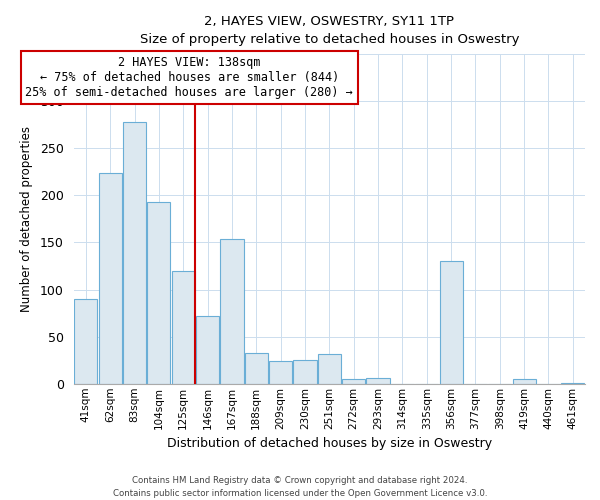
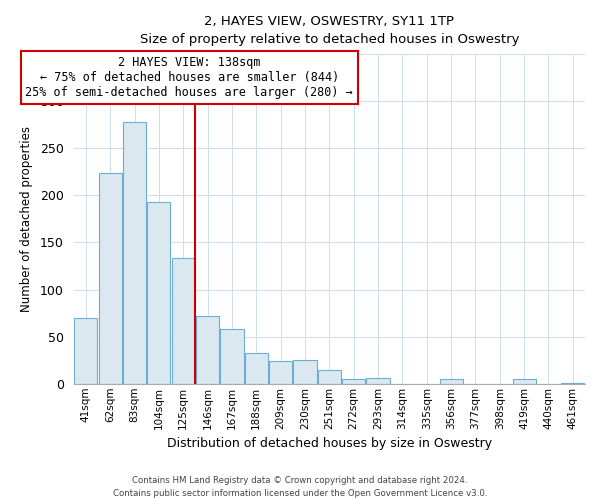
41sqm: 90 -> 70
125sqm: 120 -> 133
167sqm: 154 -> 58
251sqm: 32 -> 15
356sqm: 130 -> 5
